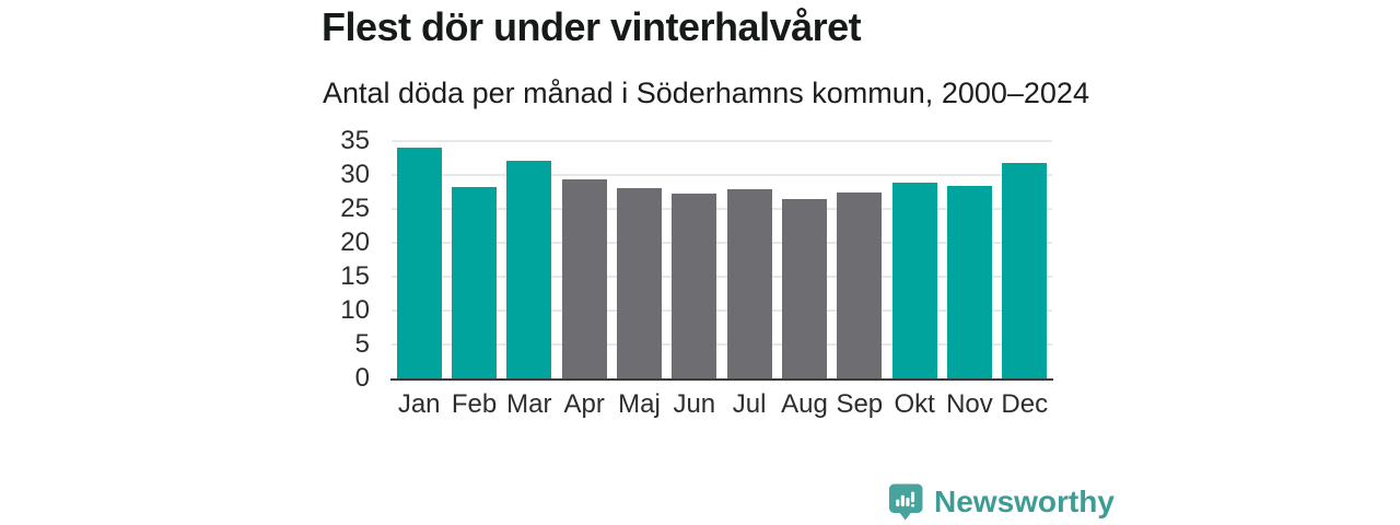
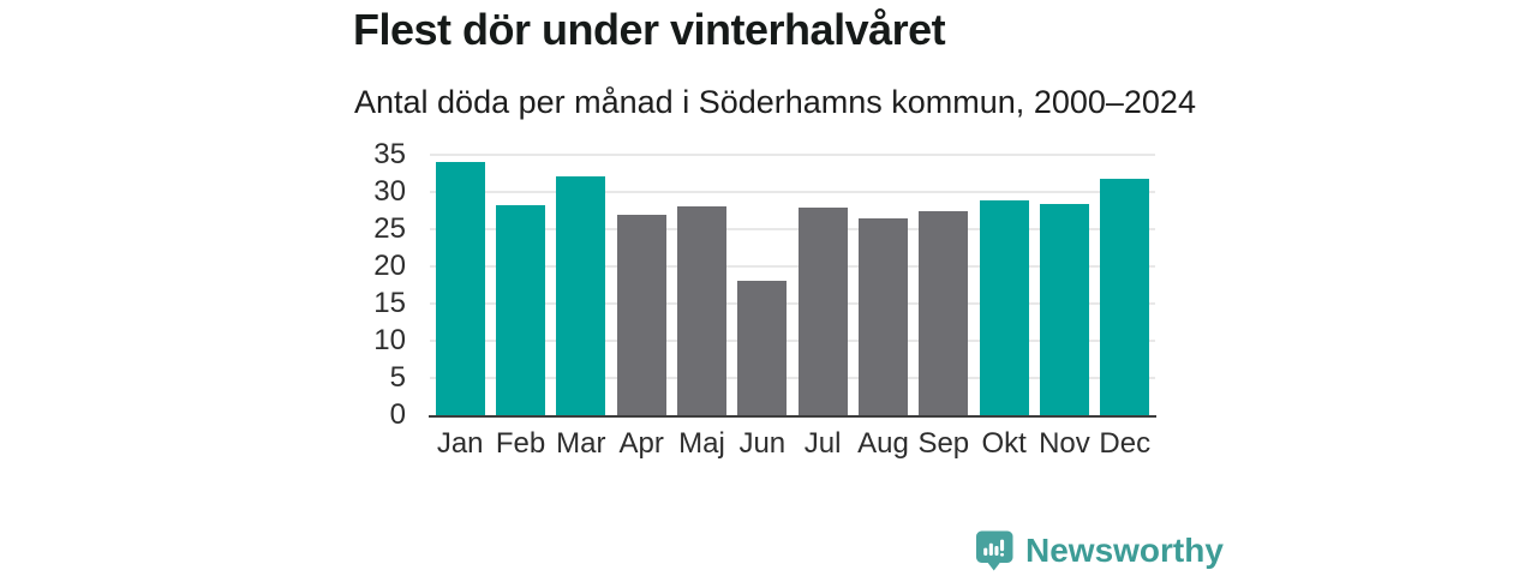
Apr: 29 -> 27
Jun: 27 -> 18
